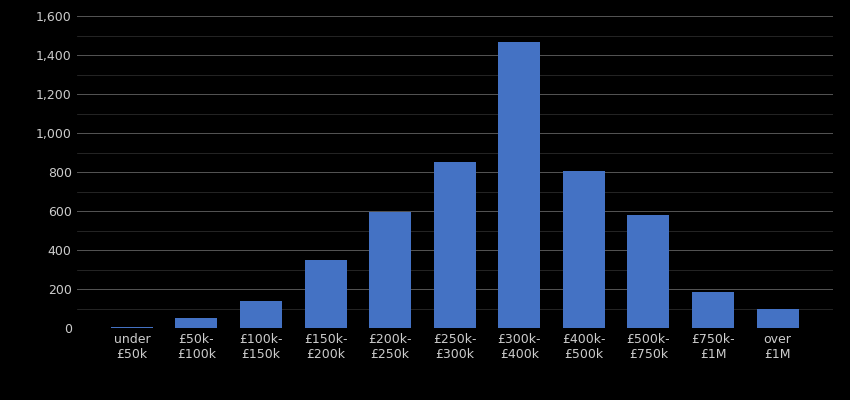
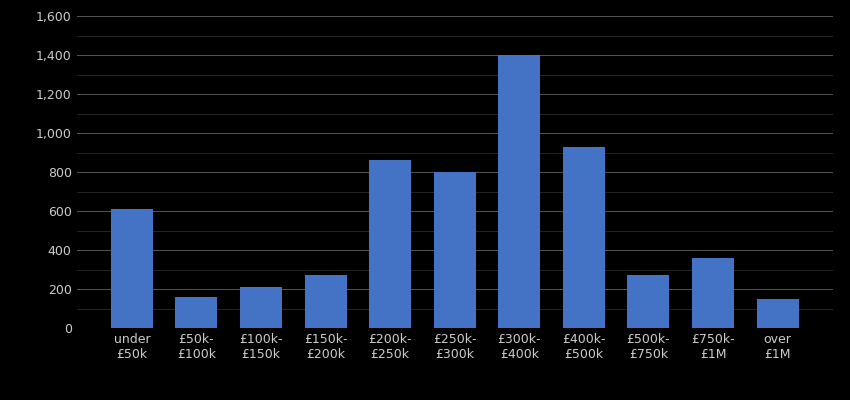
under £50k: 10 -> 610
£50k- £100k: 50 -> 160
£100k- £150k: 140 -> 210
£150k- £200k: 350 -> 270
£200k- £250k: 600 -> 860
£250k- £300k: 850 -> 800
£300k- £400k: 1,460 -> 1,400
£400k- £500k: 800 -> 930
£500k- £750k: 580 -> 270
£750k- £1M: 180 -> 360
over £1M: 100 -> 150
